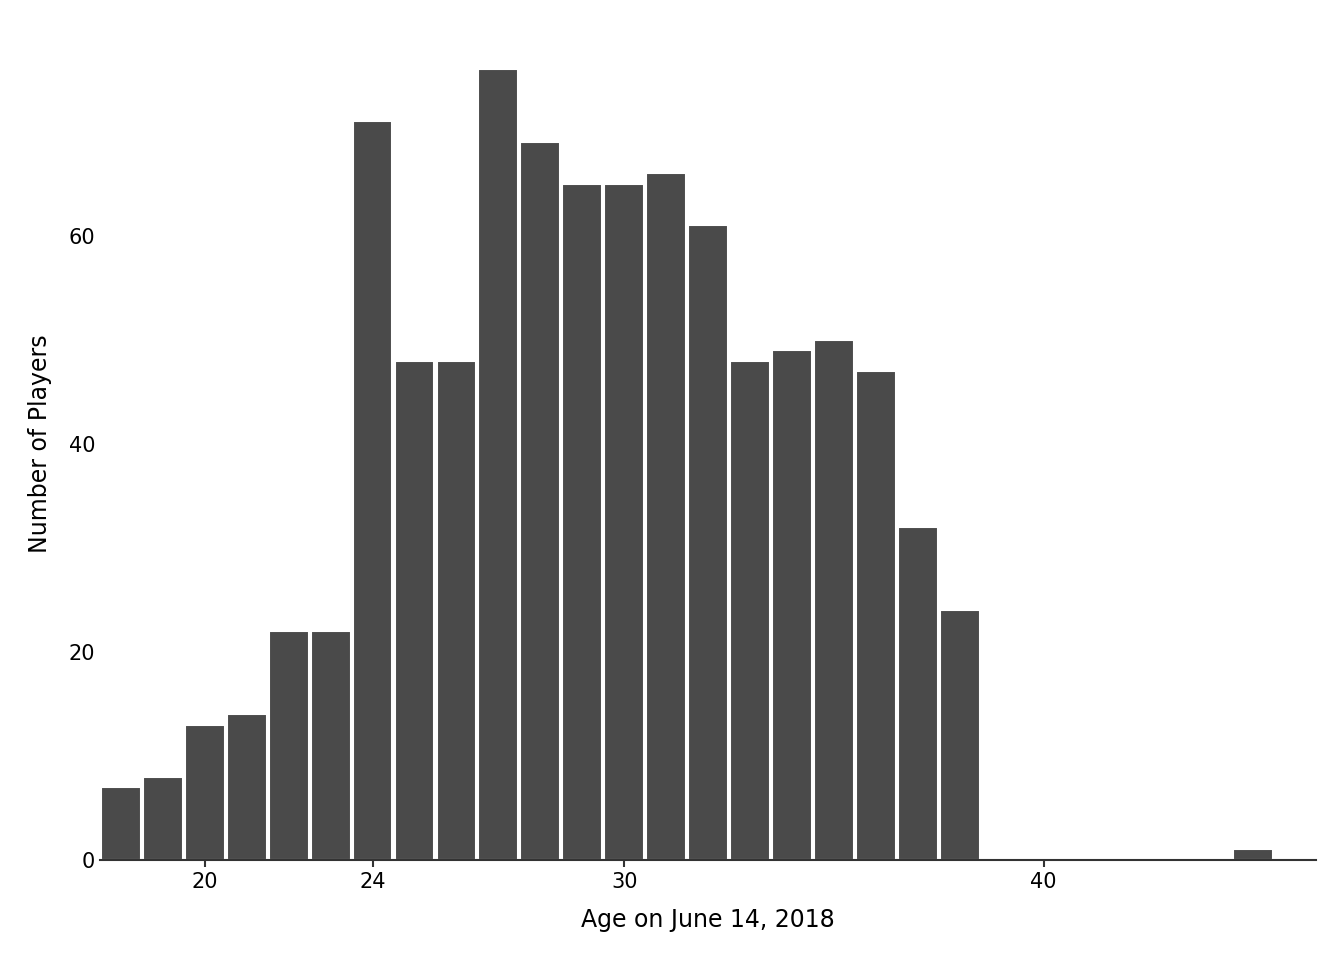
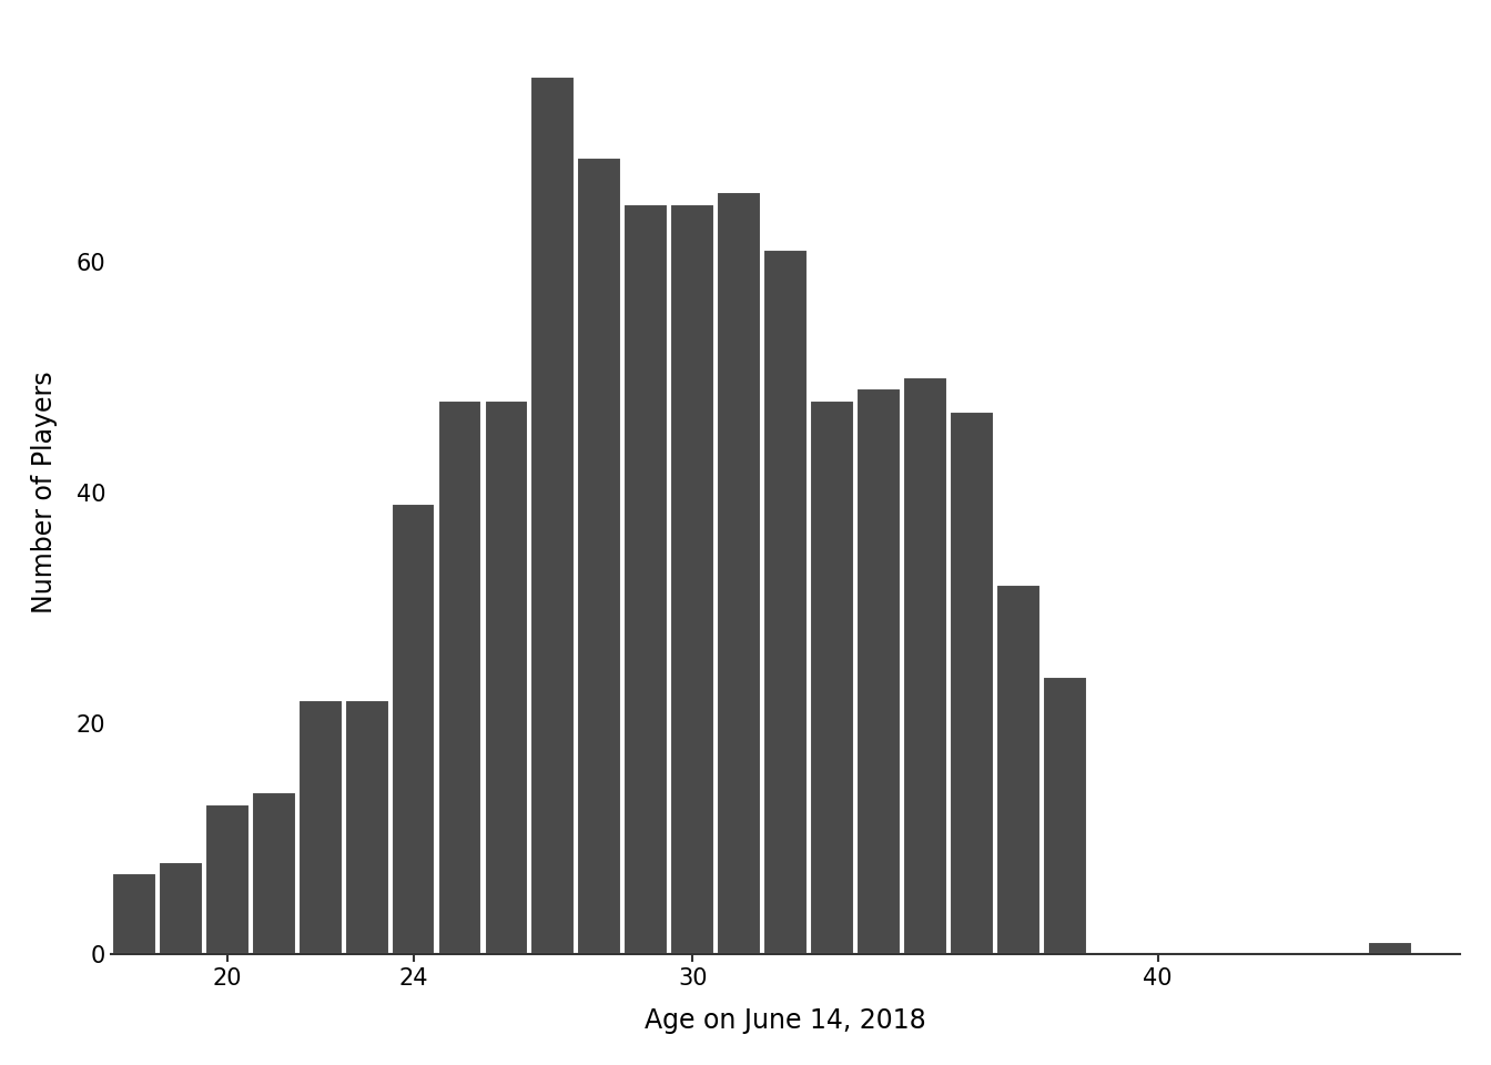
24: 71 -> 39
